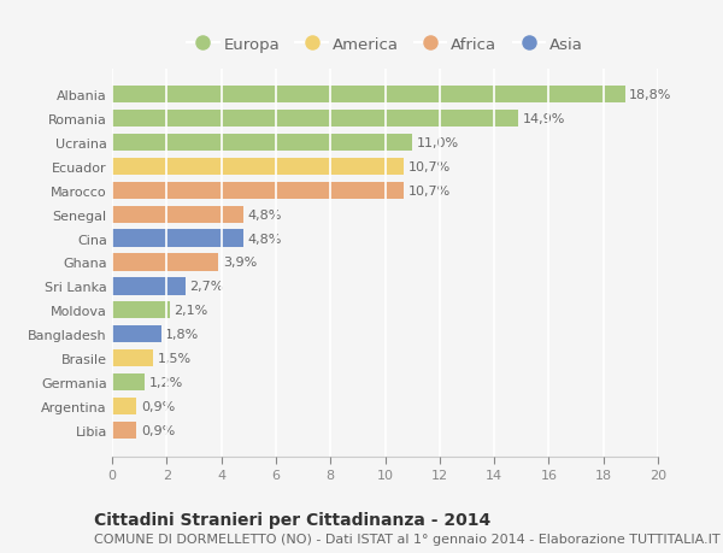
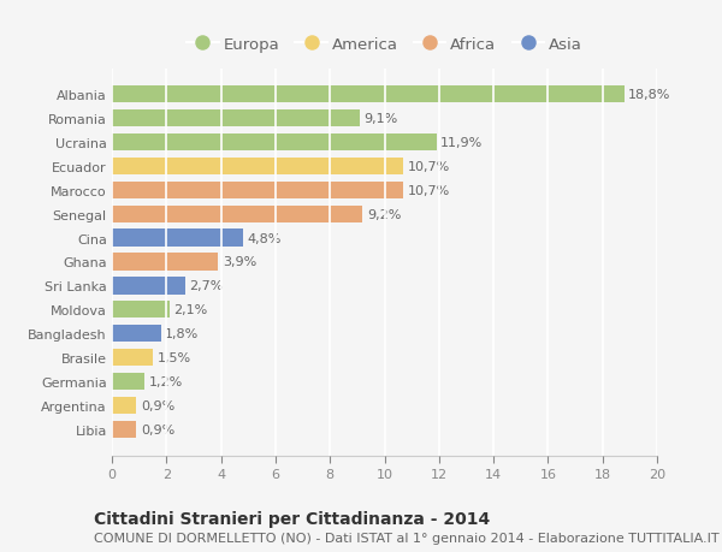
Romania: 14,9% -> 9,1%
Ucraina: 11,0% -> 11,9%
Senegal: 4,8% -> 9,2%
